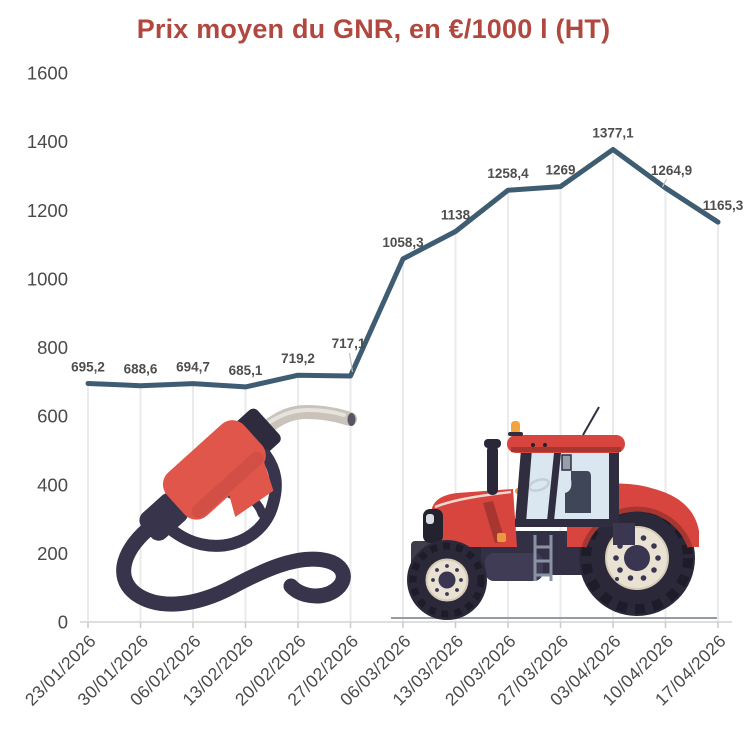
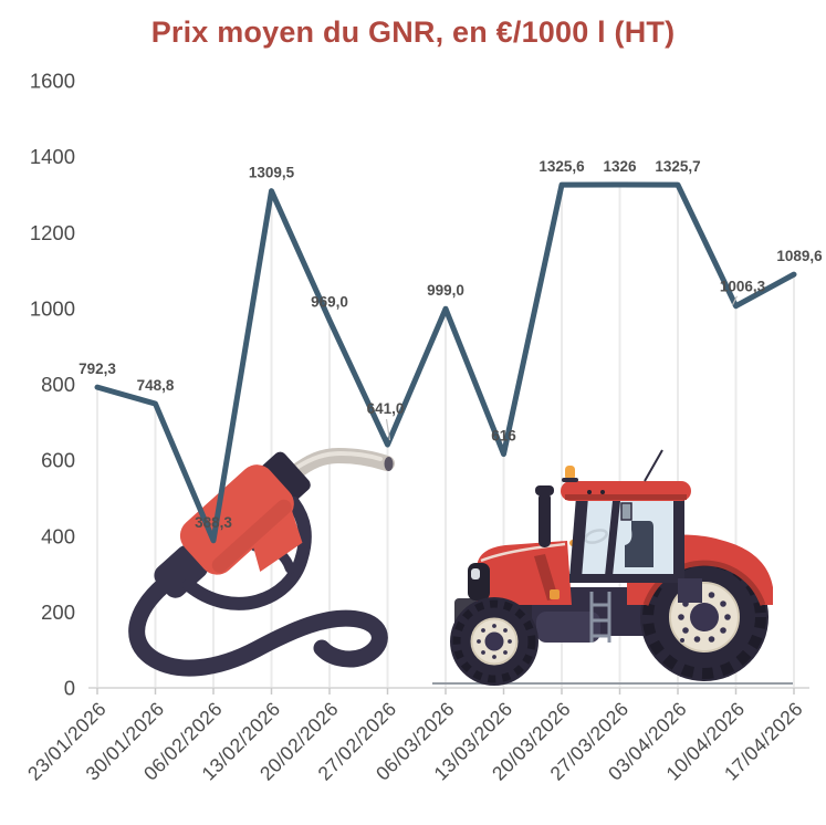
23/01/2026: 695,2 -> 792,3
30/01/2026: 688,6 -> 748,8
06/02/2026: 694,7 -> 388,3
13/02/2026: 685,1 -> 1309,5
20/02/2026: 719,2 -> 969,0
27/02/2026: 717,1 -> 641,0
06/03/2026: 1058,3 -> 999,0
13/03/2026: 1138 -> 616
20/03/2026: 1258,4 -> 1325,6
27/03/2026: 1269 -> 1326
03/04/2026: 1377,1 -> 1325,7
10/04/2026: 1264,9 -> 1006,3
17/04/2026: 1165,3 -> 1089,6
